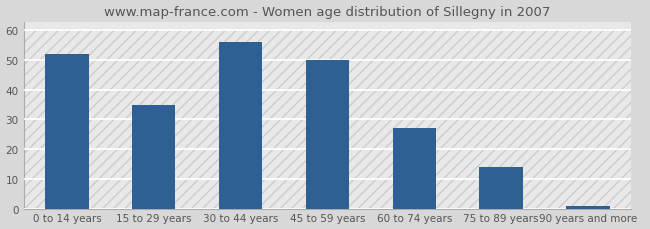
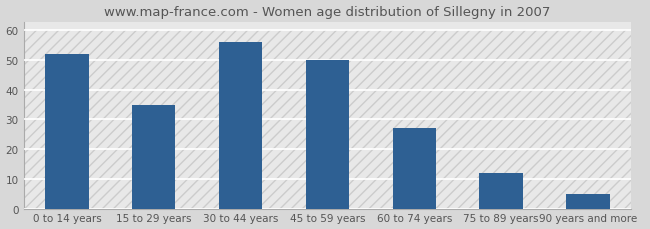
75 to 89 years: 14 -> 12
90 years and more: 1 -> 5
